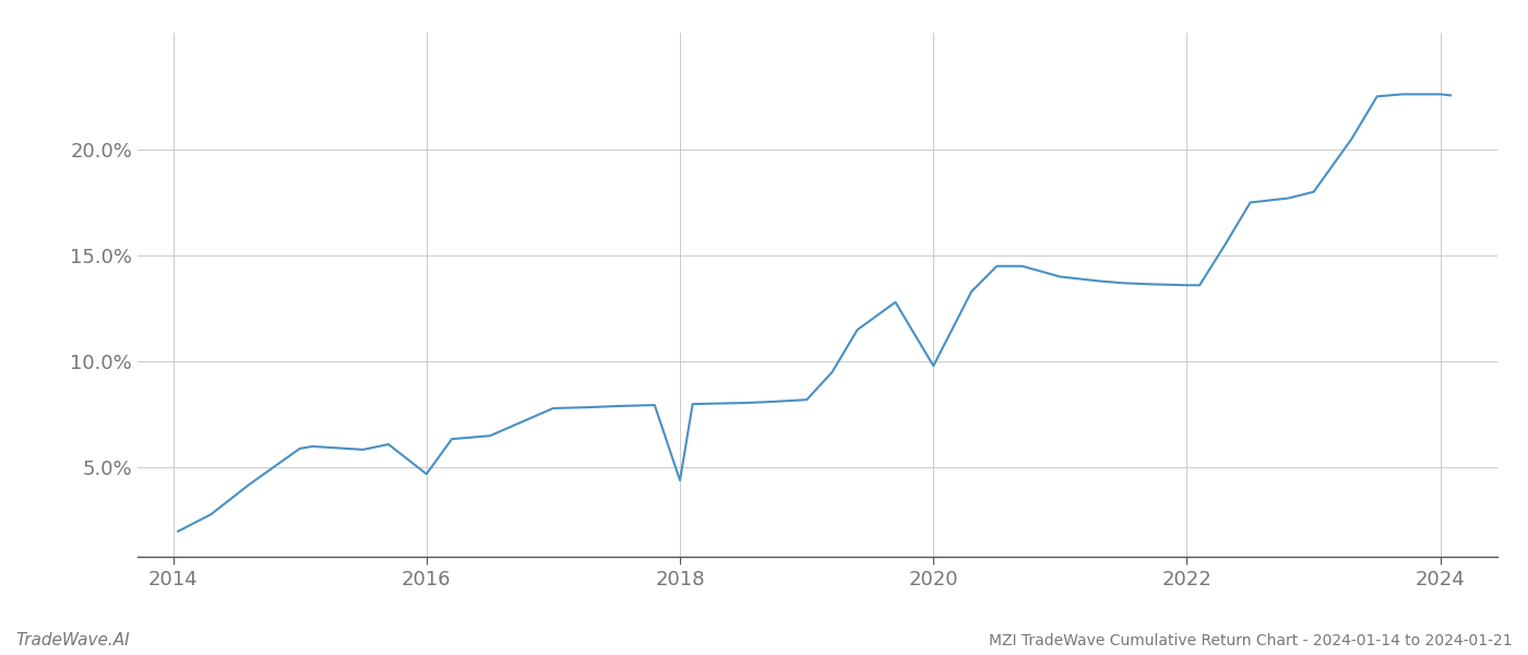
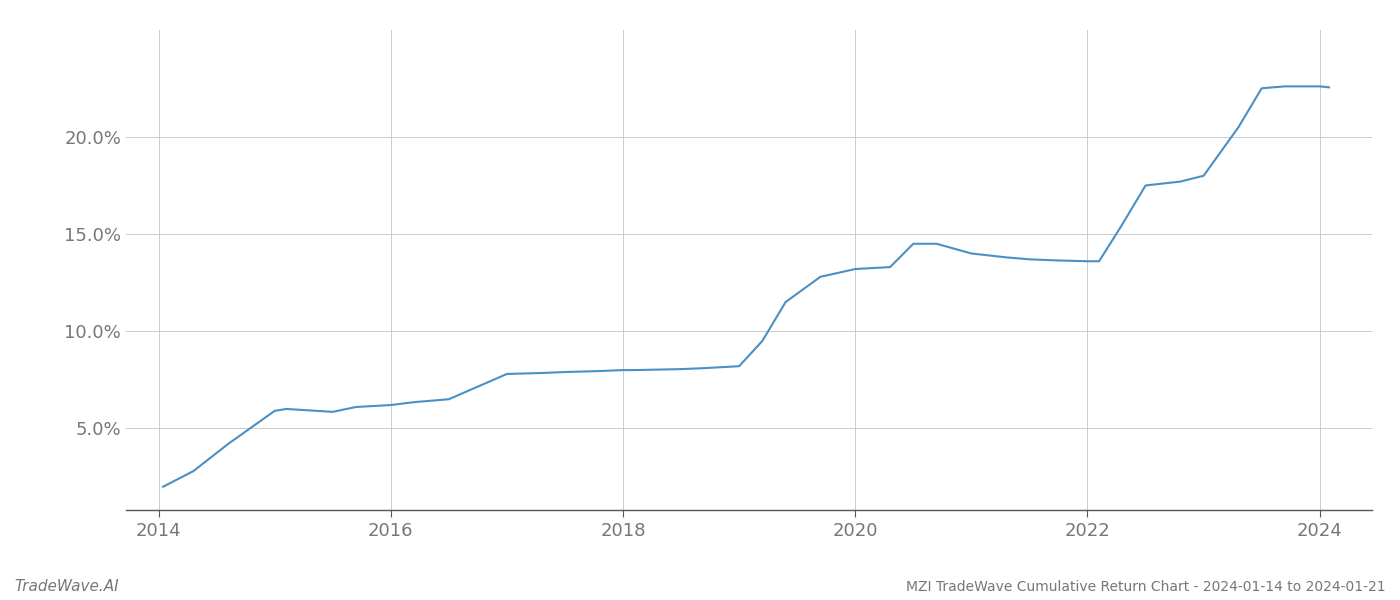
2016: 4.7% -> 6.2%
2018: 4.4% -> 8.0%
2020: 9.8% -> 13.2%
